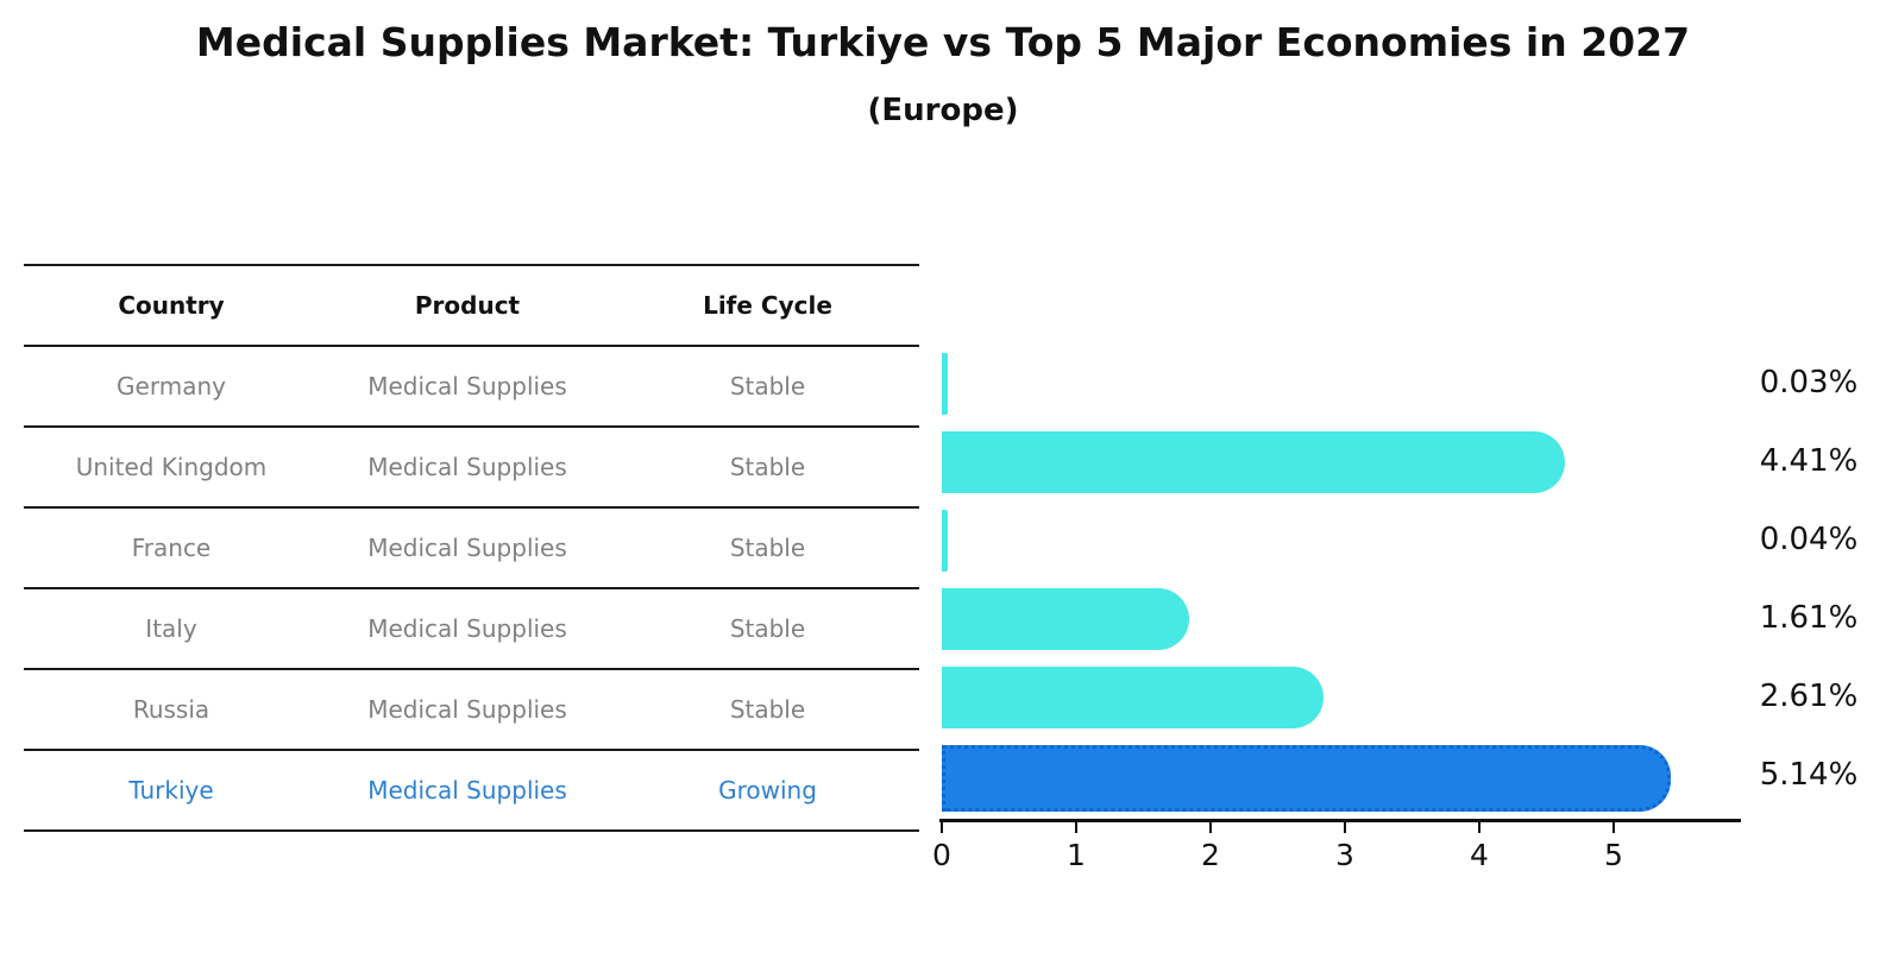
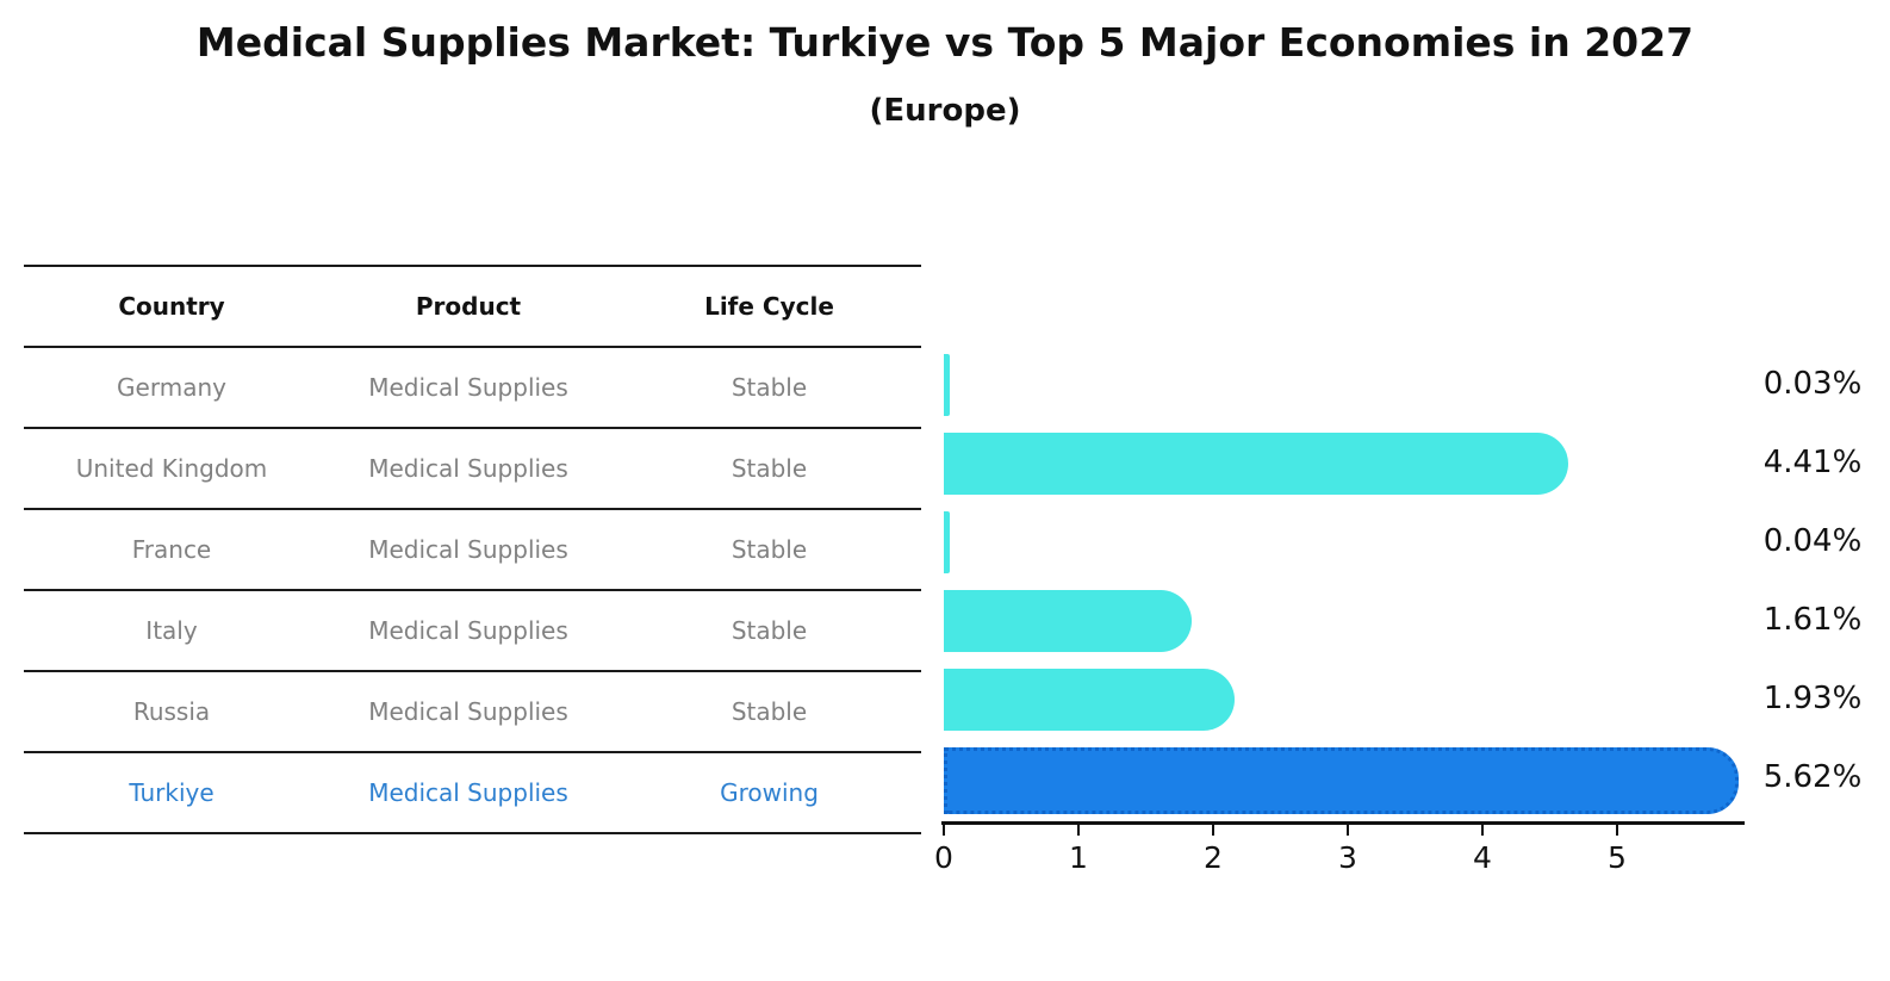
Russia: 2.61% -> 1.93%
Turkiye: 5.14% -> 5.62%
